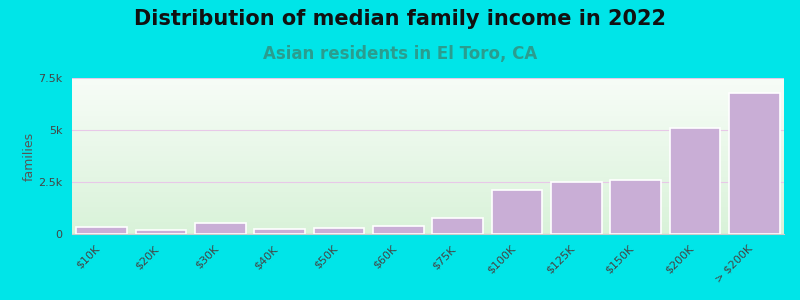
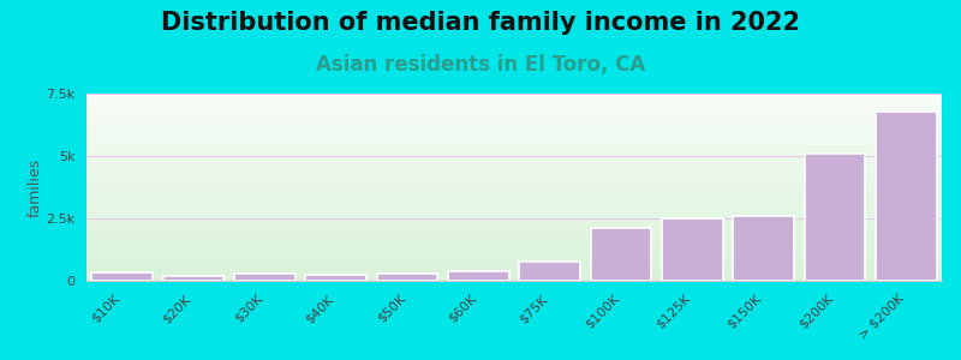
$30K: 0.55k -> 0.28k
